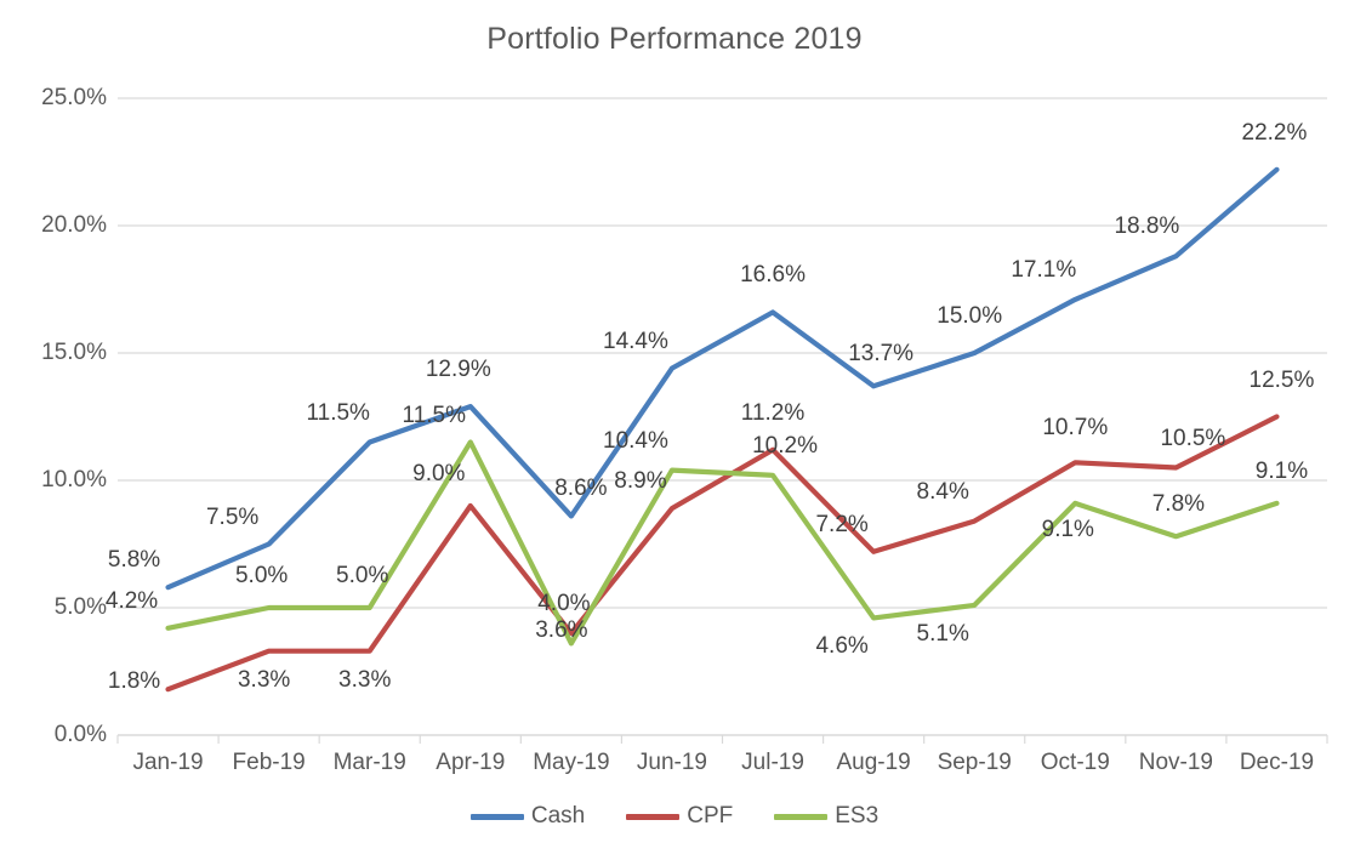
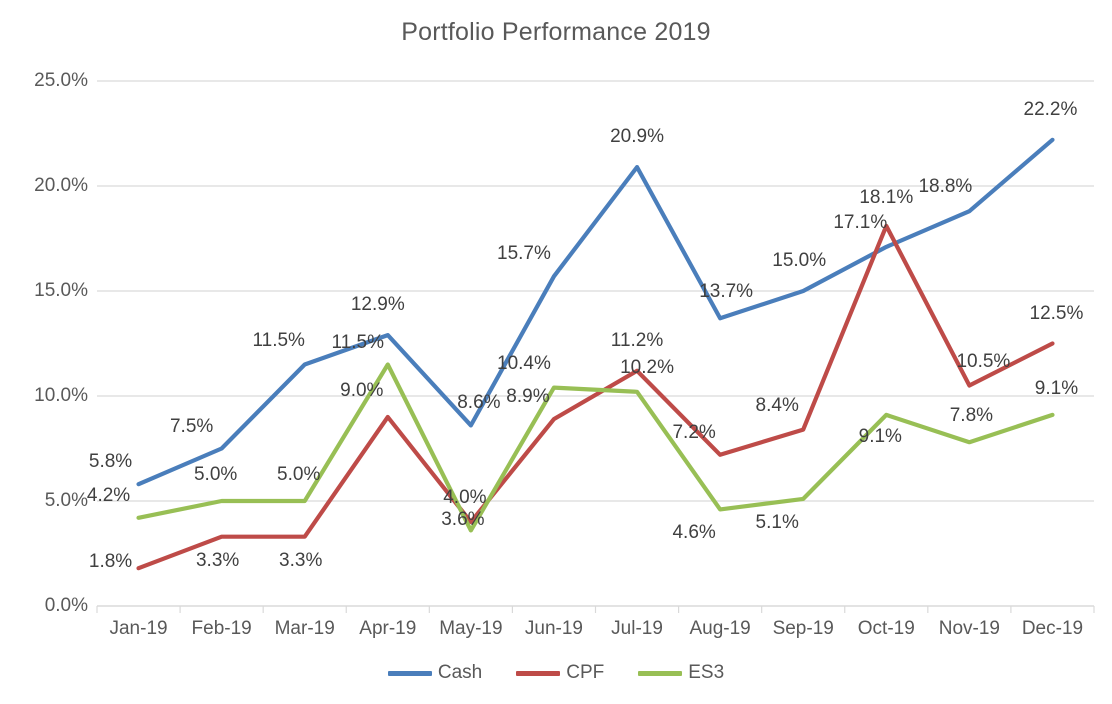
Cash/Jun-19: 14.4% -> 15.7%
Cash/Jul-19: 16.6% -> 20.9%
CPF/Oct-19: 10.7% -> 18.1%
